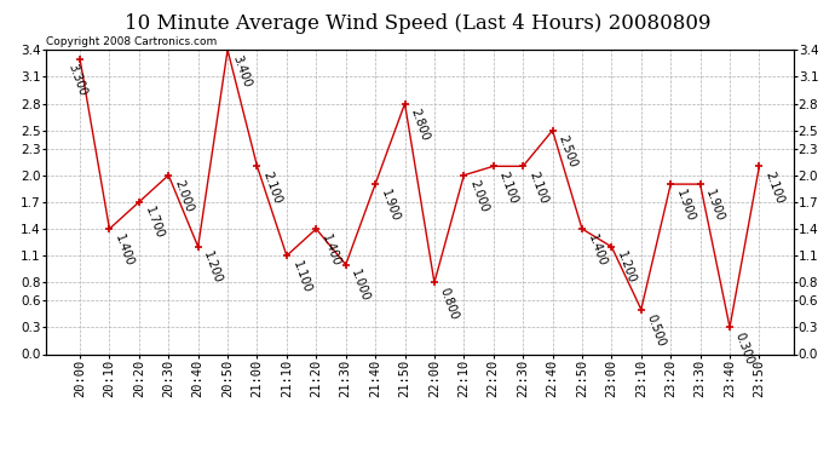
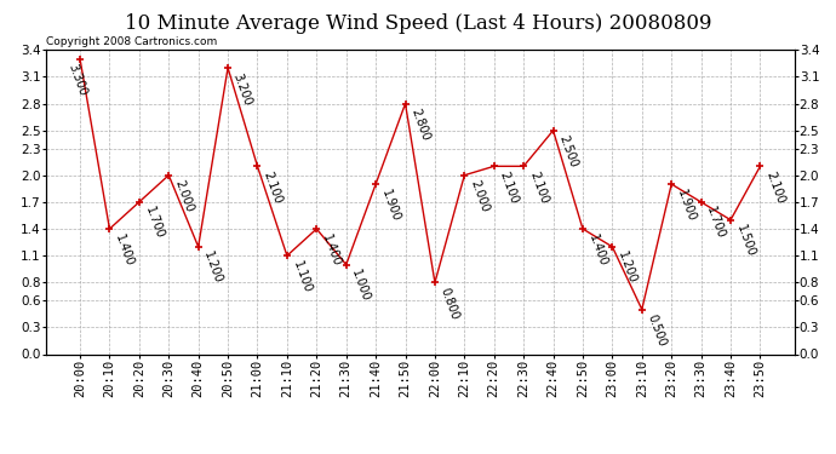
20:50: 3.400 -> 3.200
23:30: 1.900 -> 1.700
23:40: 0.300 -> 1.500
